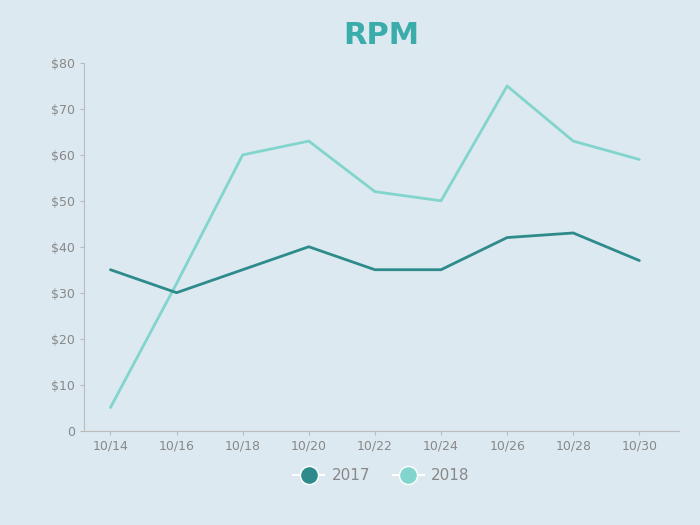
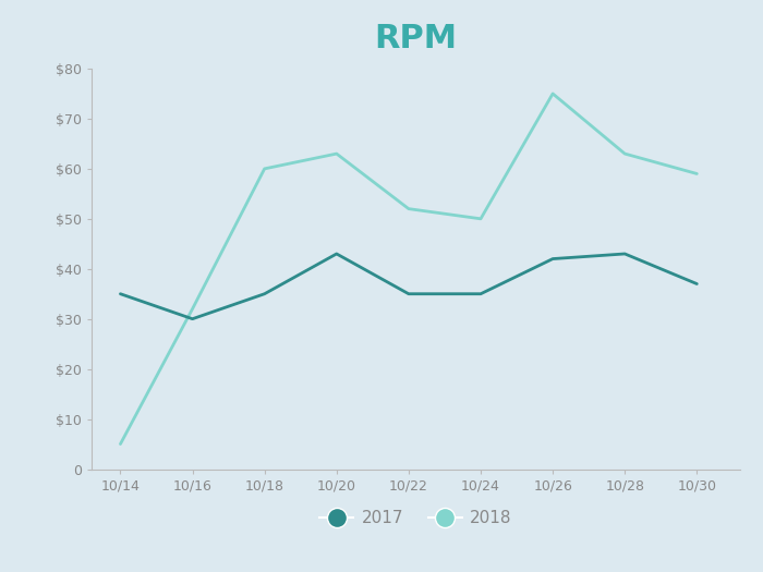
2017/10/20: $40 -> $43
